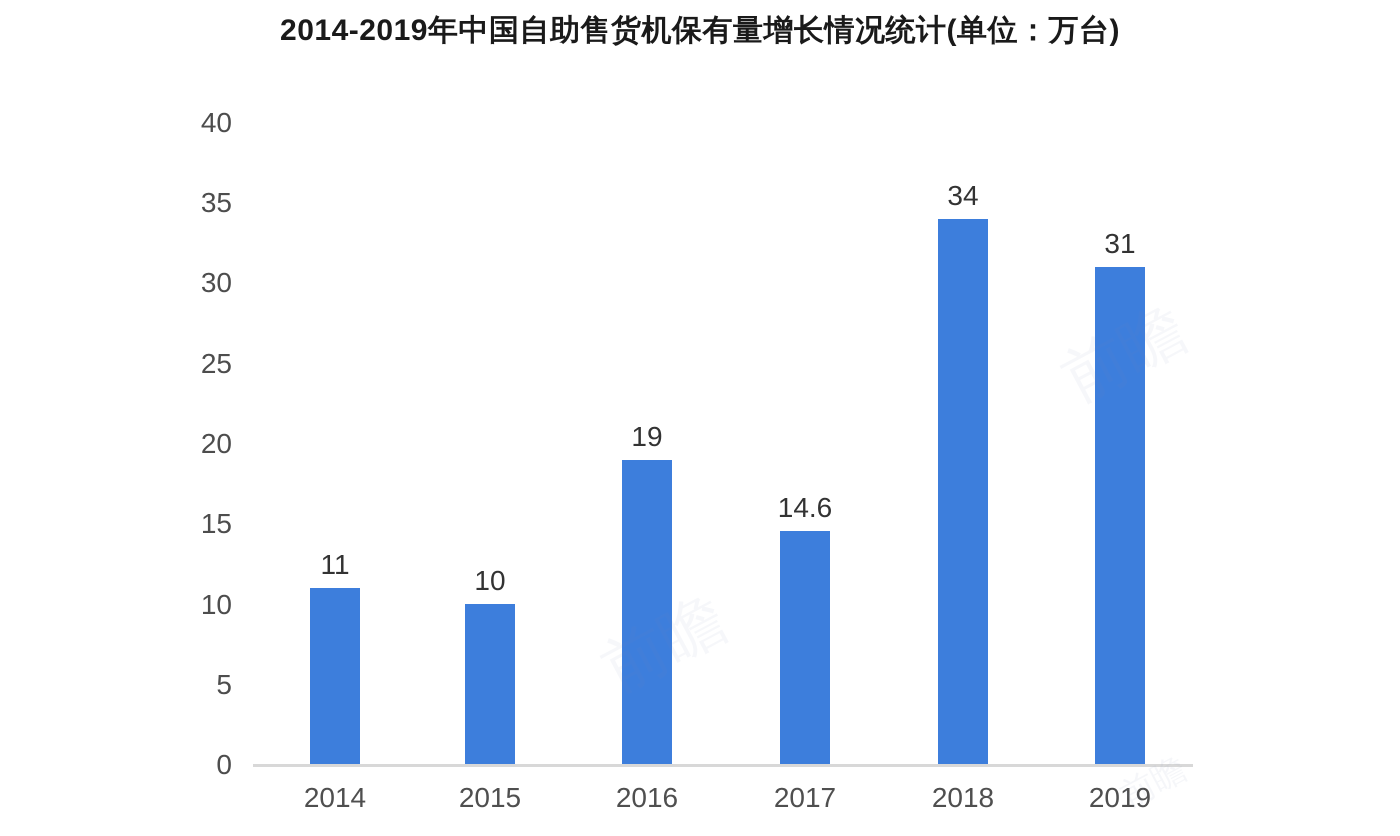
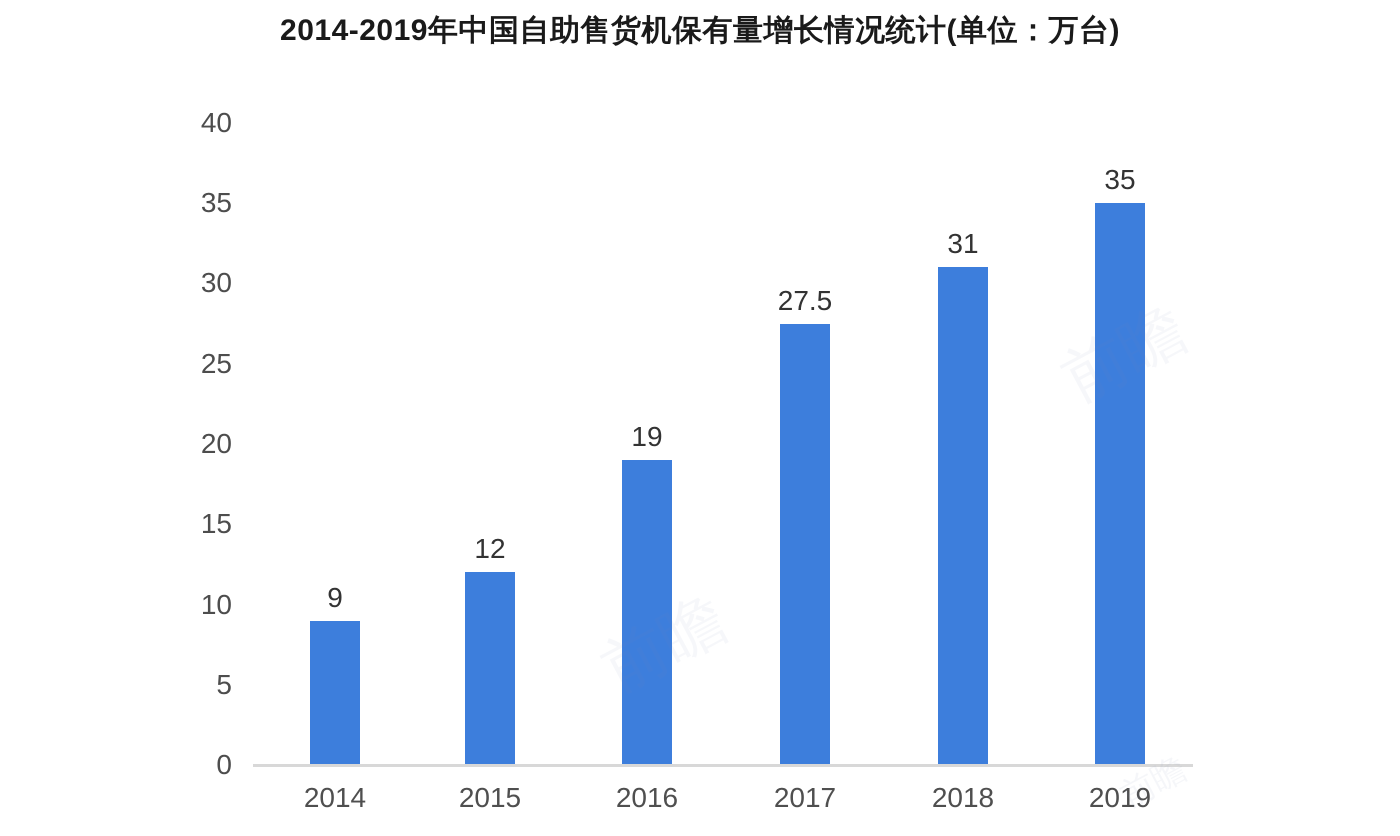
2014: 11 -> 9
2015: 10 -> 12
2017: 14.6 -> 27.5
2018: 34 -> 31
2019: 31 -> 35
